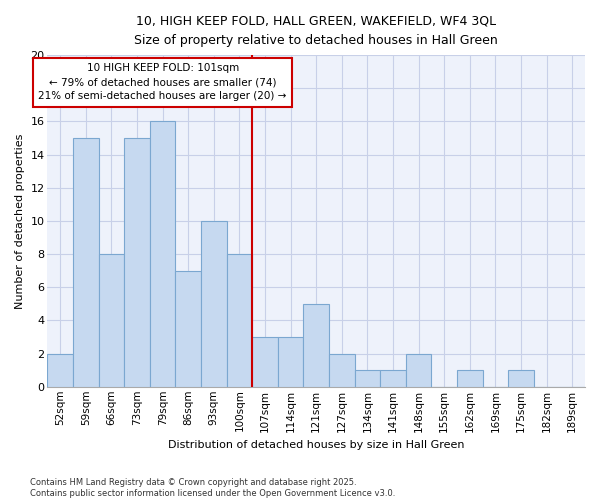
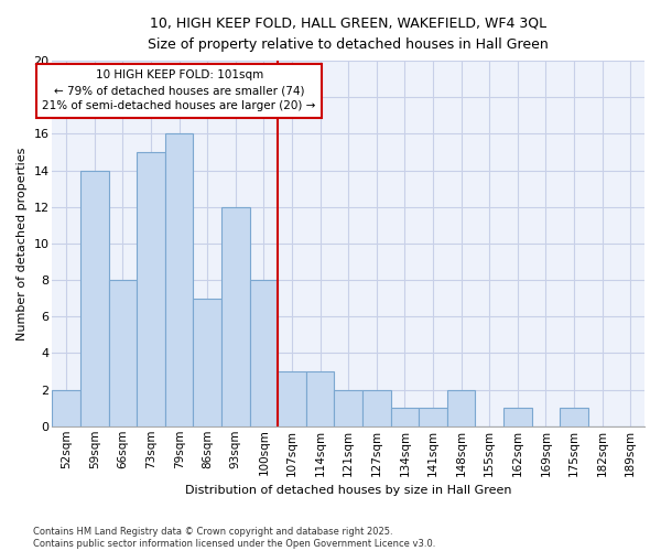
59sqm: 15 -> 14
93sqm: 10 -> 12
121sqm: 5 -> 2
